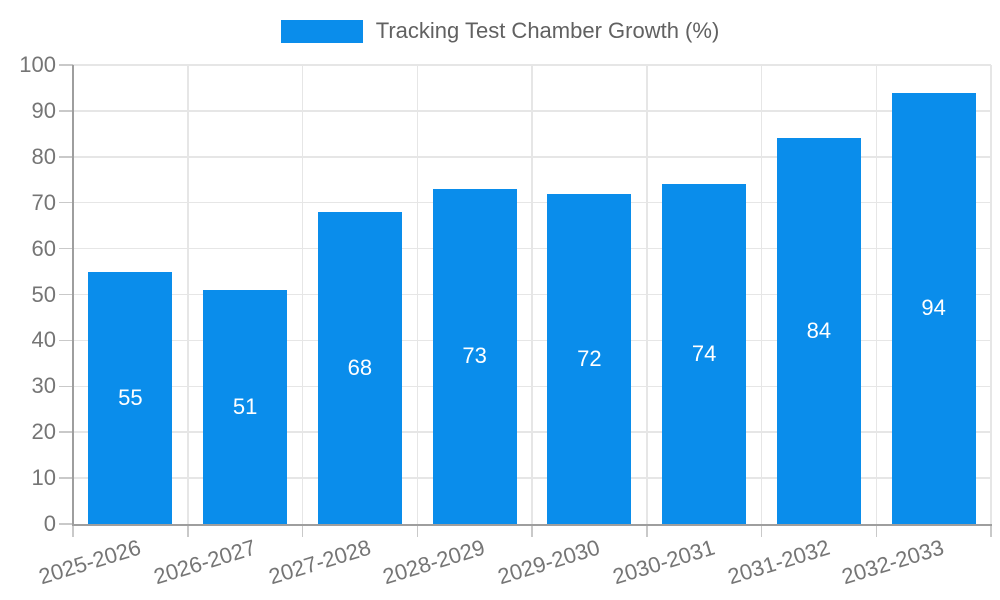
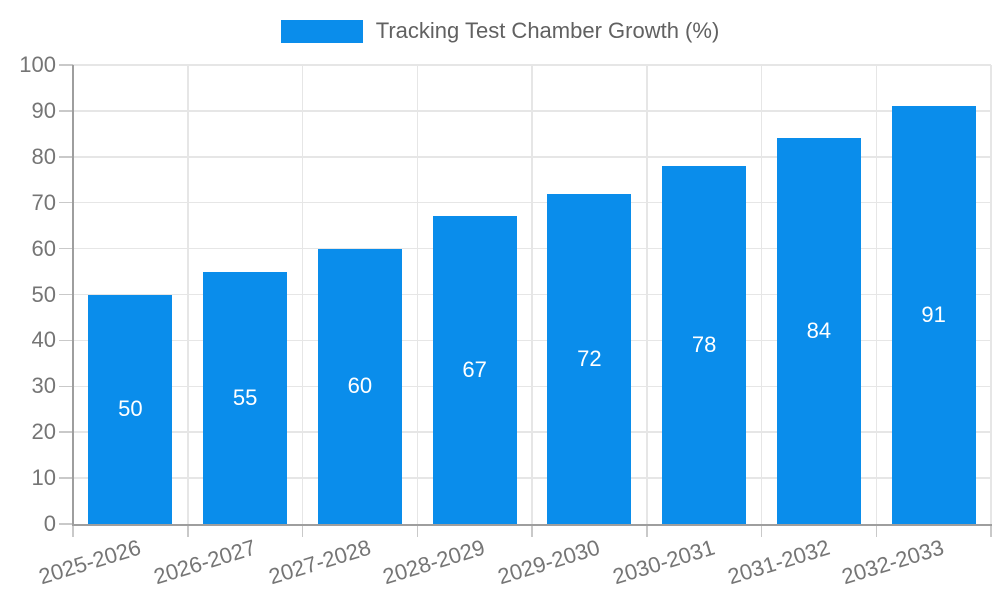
2025-2026: 55 -> 50
2026-2027: 51 -> 55
2027-2028: 68 -> 60
2028-2029: 73 -> 67
2030-2031: 74 -> 78
2032-2033: 94 -> 91
